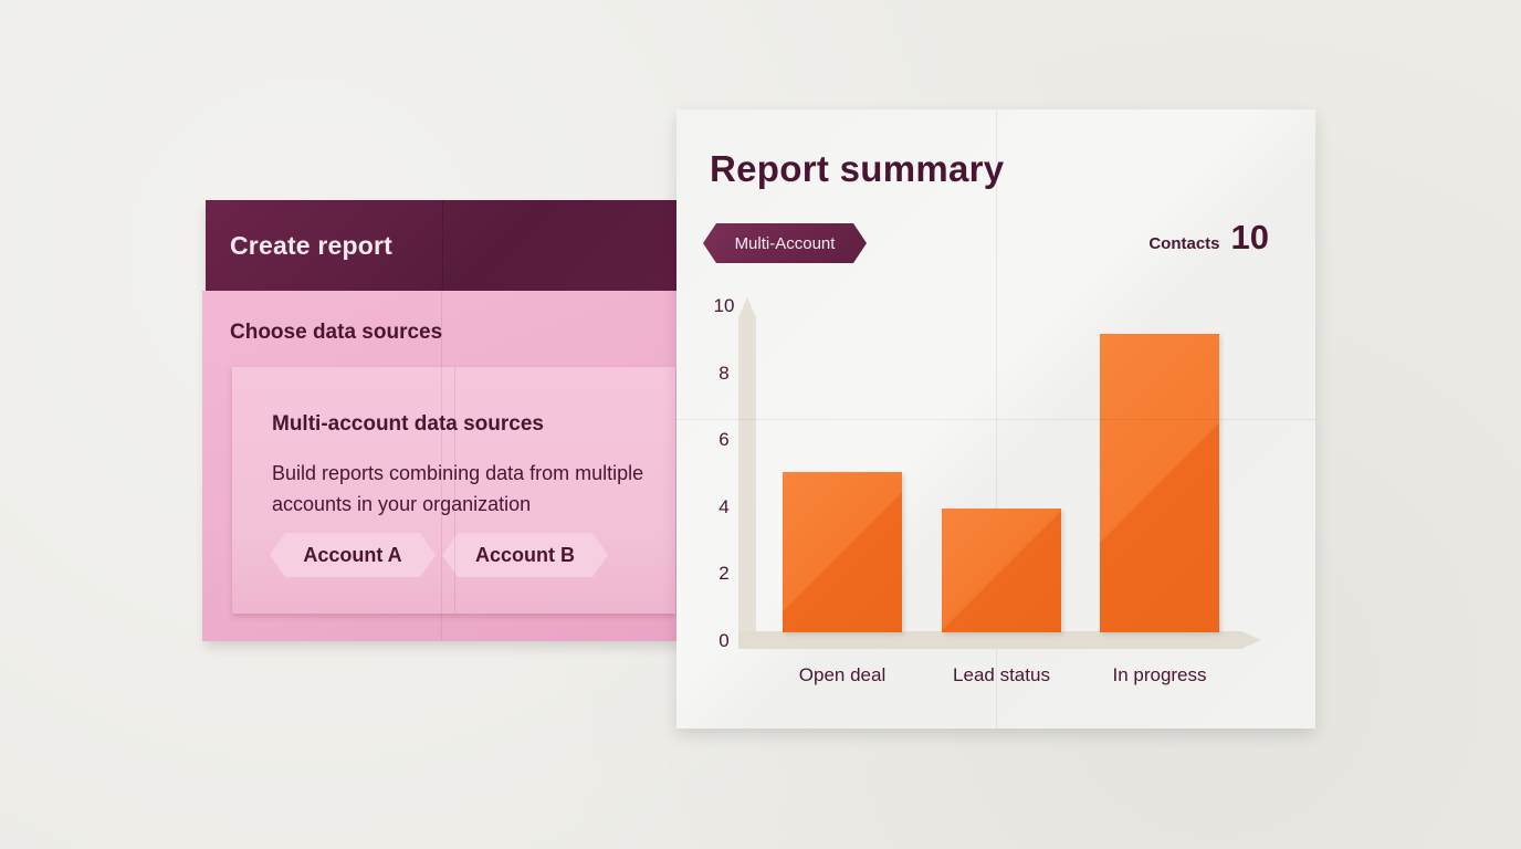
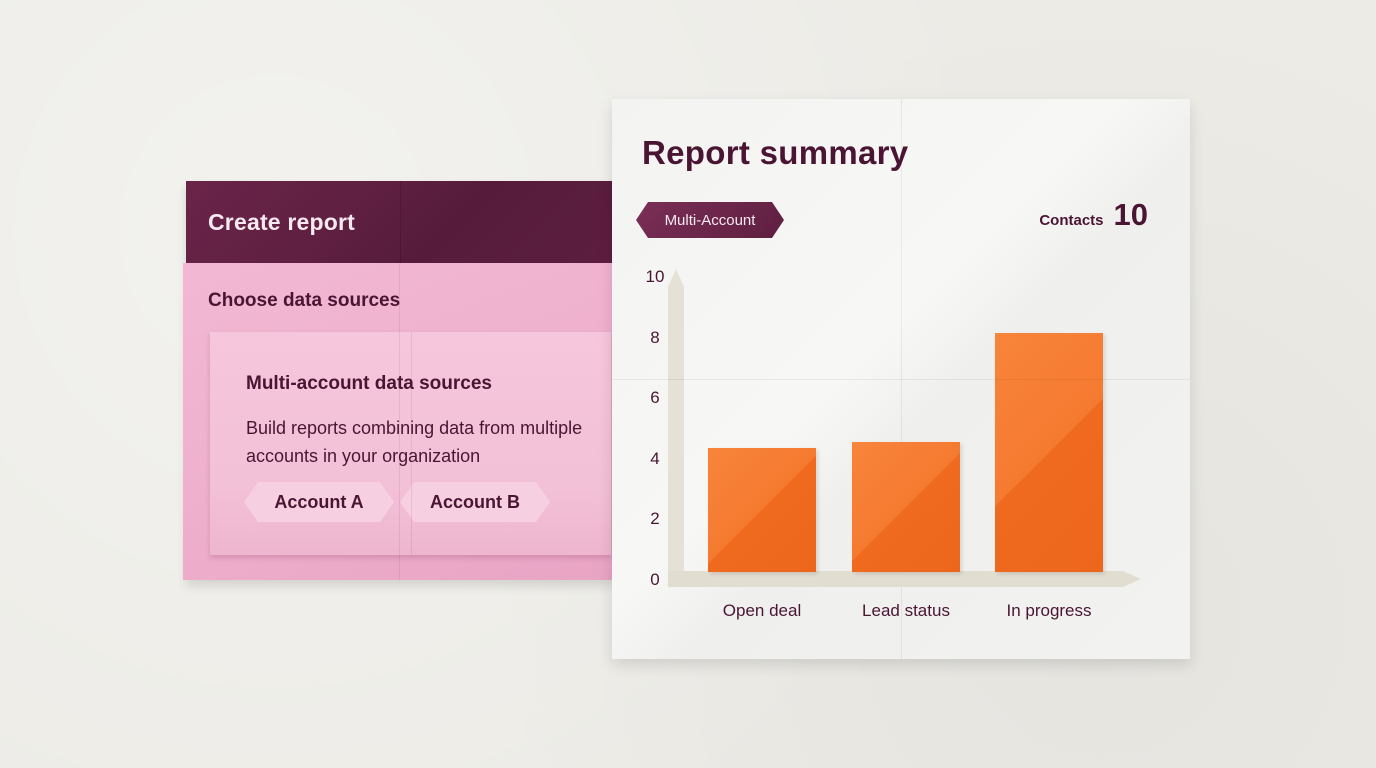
Open deal: 4.8 -> 4.1
Lead status: 3.7 -> 4.3
In progress: 8.9 -> 7.9
